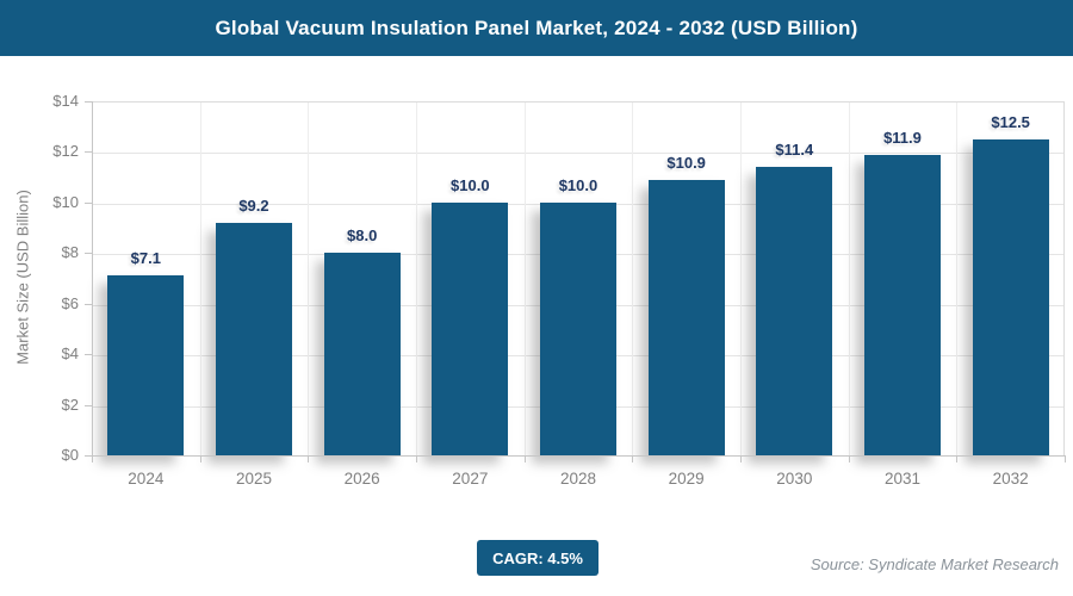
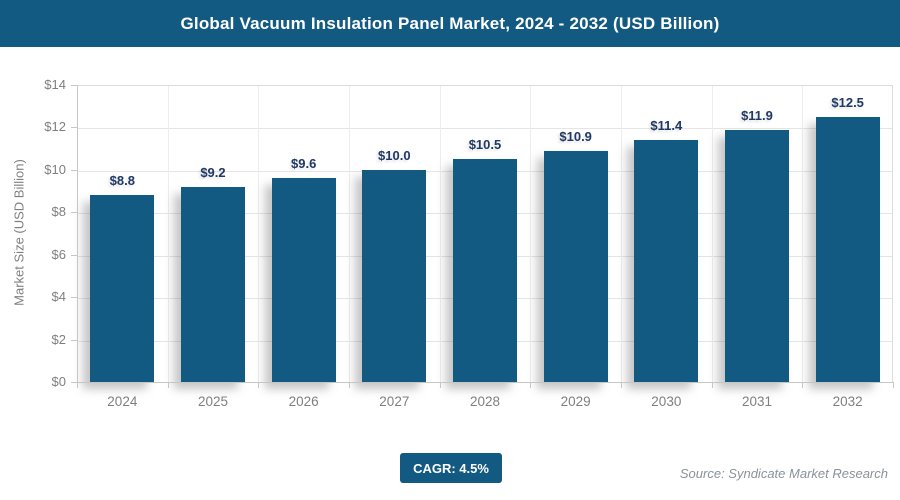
2024: $7.1 -> $8.8
2026: $8.0 -> $9.6
2028: $10.0 -> $10.5
